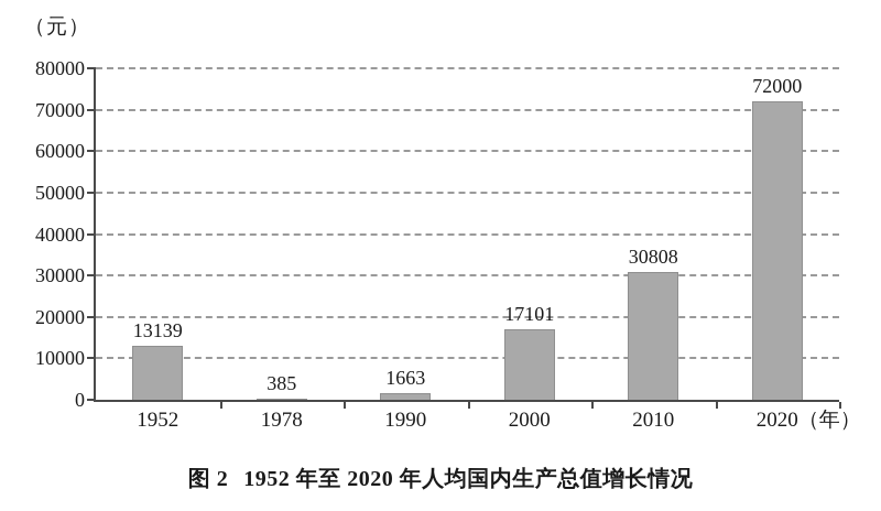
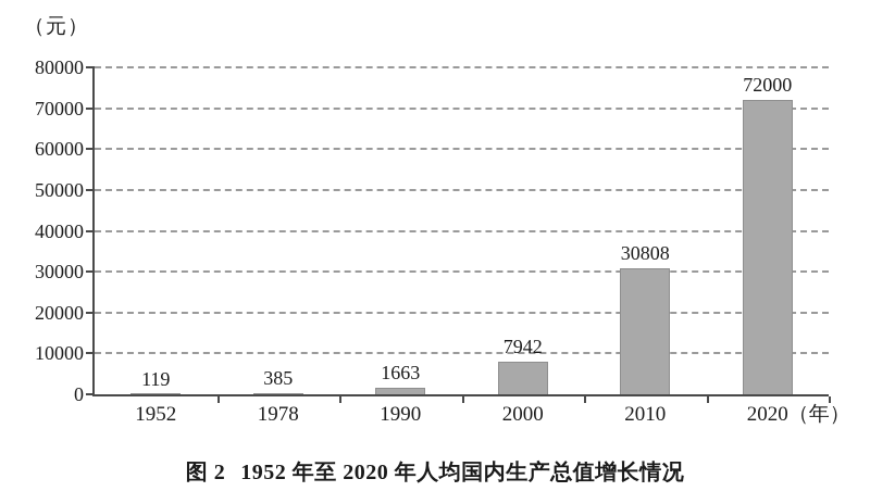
1952: 13139 -> 119
2000: 17101 -> 7942
